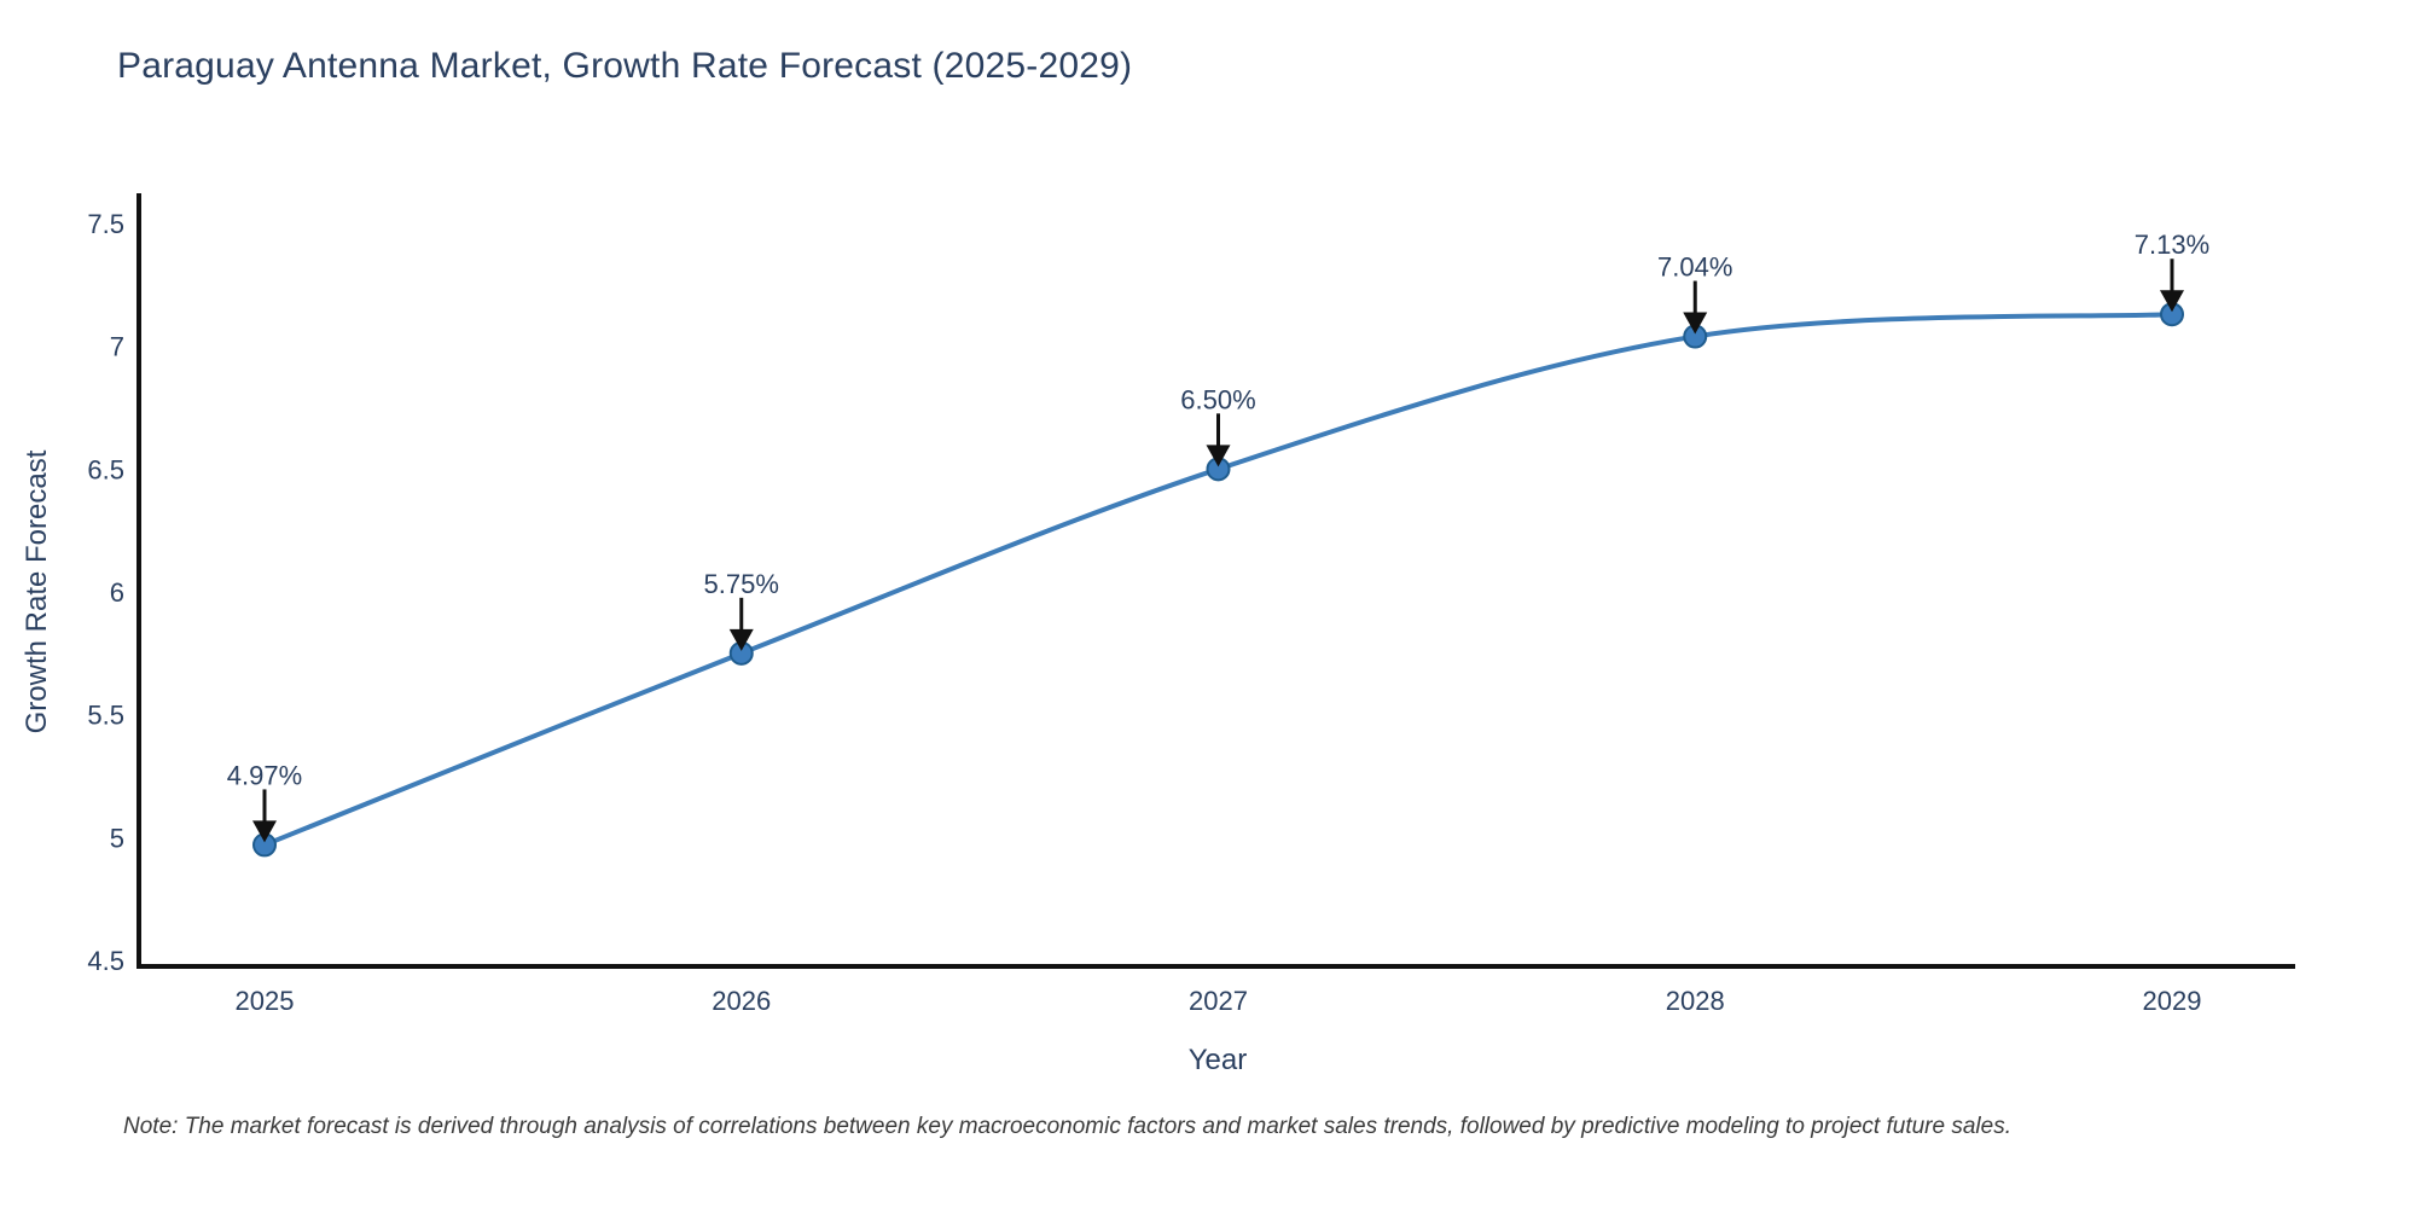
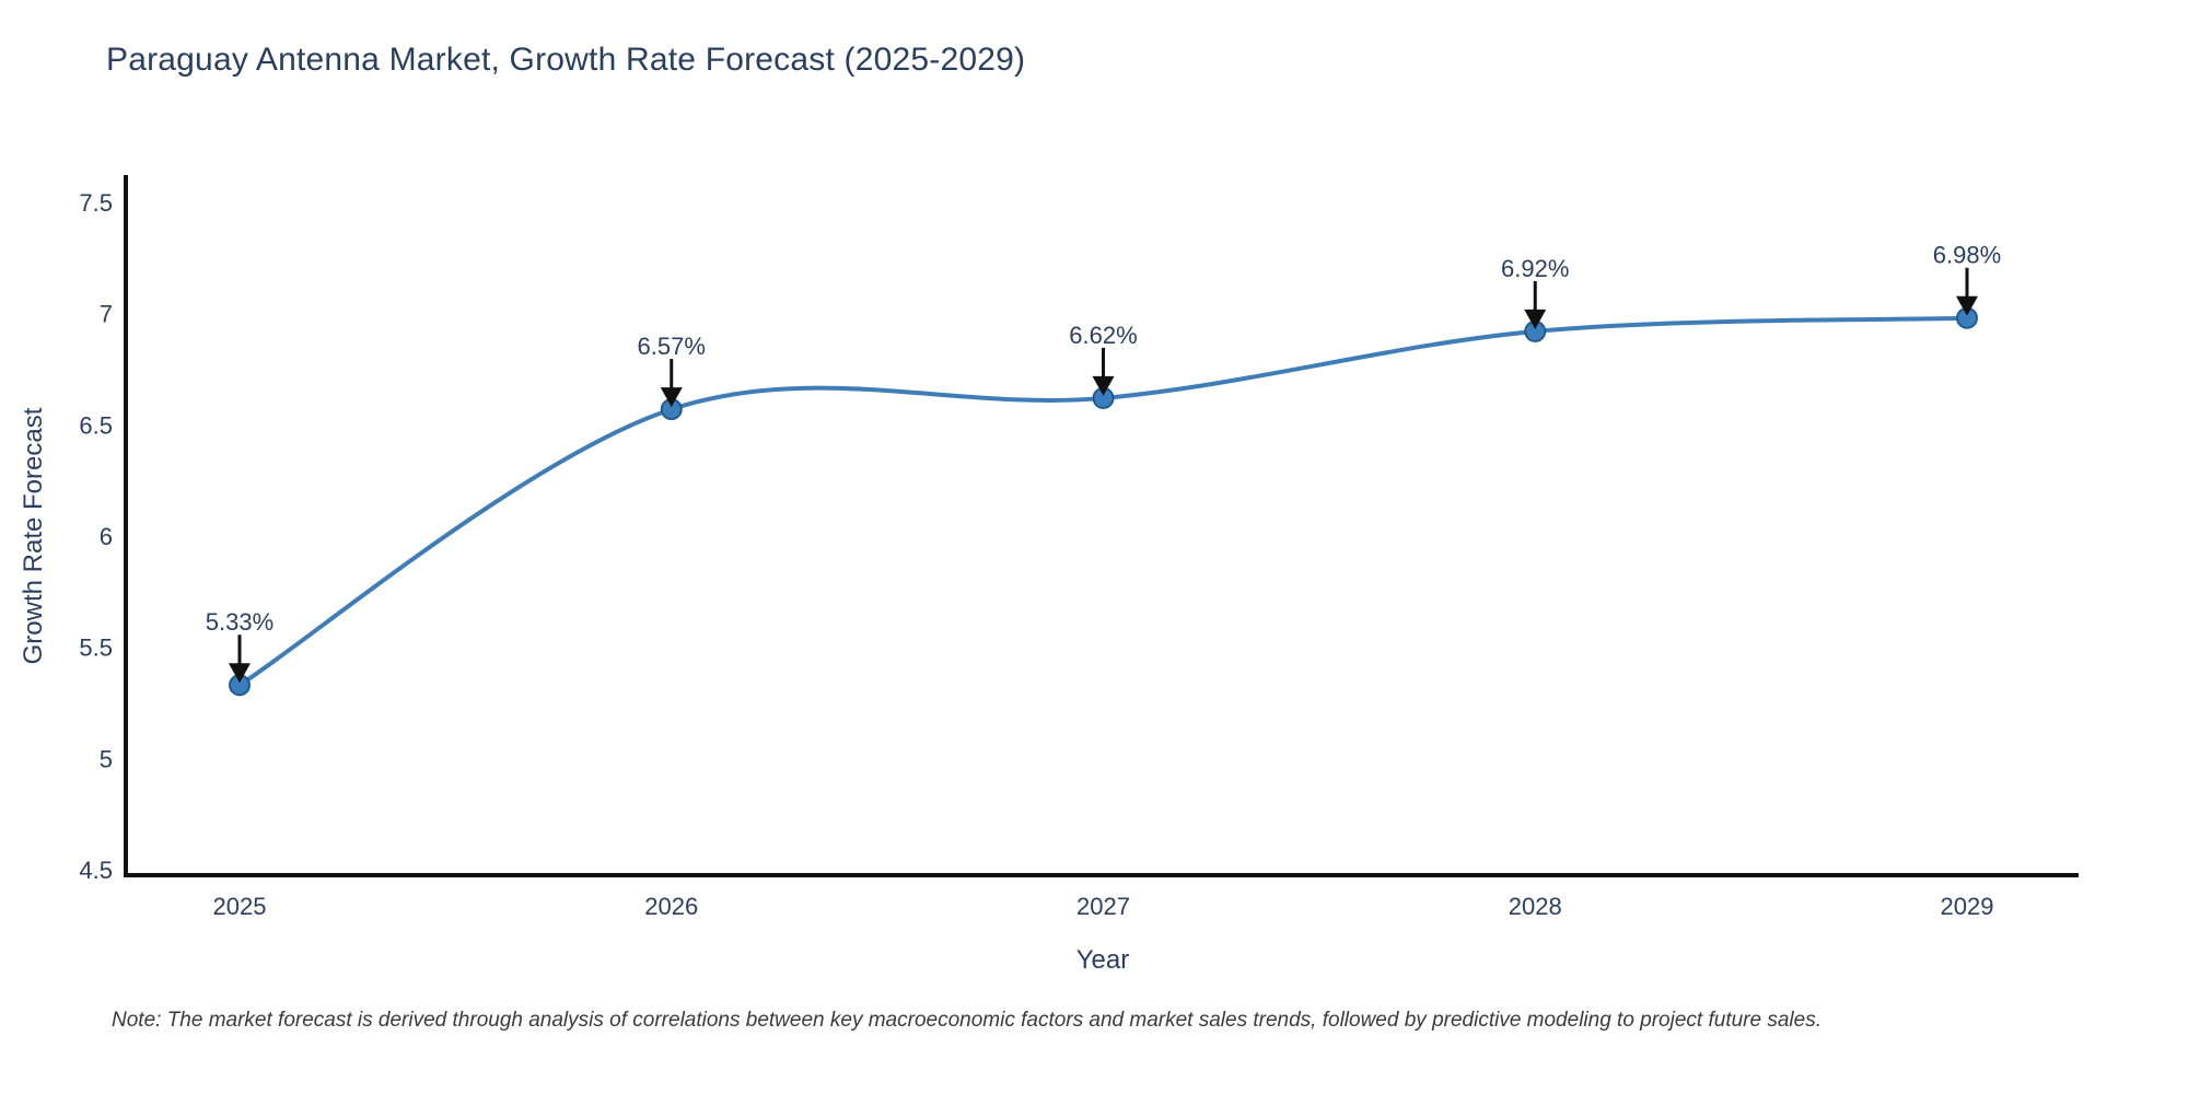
2025: 4.97% -> 5.33%
2026: 5.75% -> 6.57%
2027: 6.50% -> 6.62%
2028: 7.04% -> 6.92%
2029: 7.13% -> 6.98%
